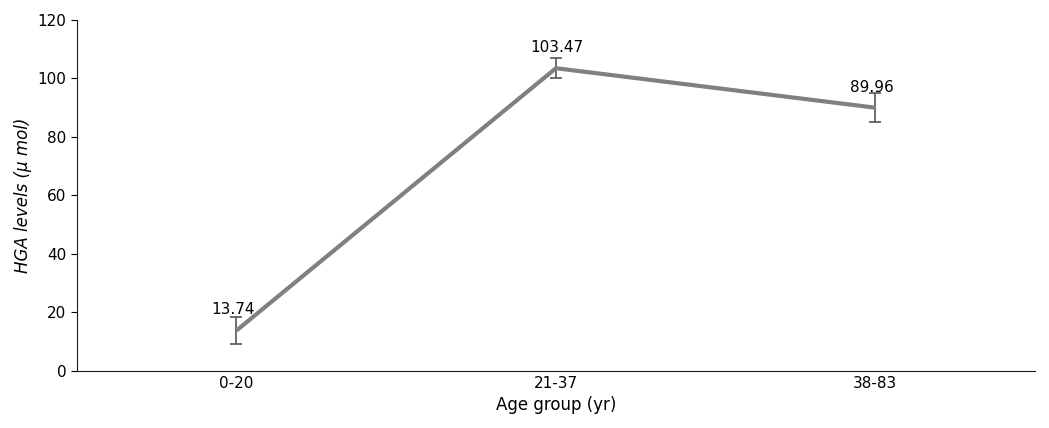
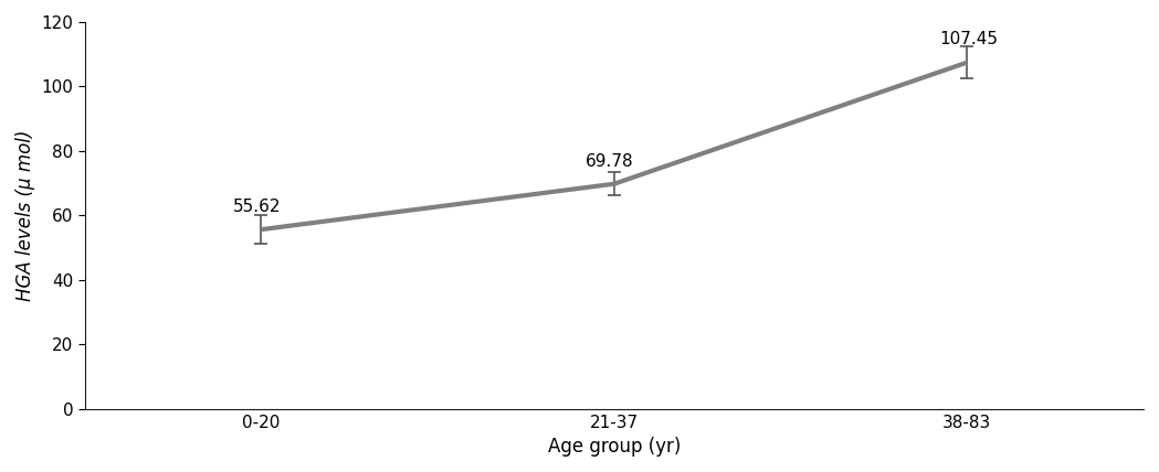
0-20: 13.74 -> 55.62
21-37: 103.47 -> 69.78
38-83: 89.96 -> 107.45
